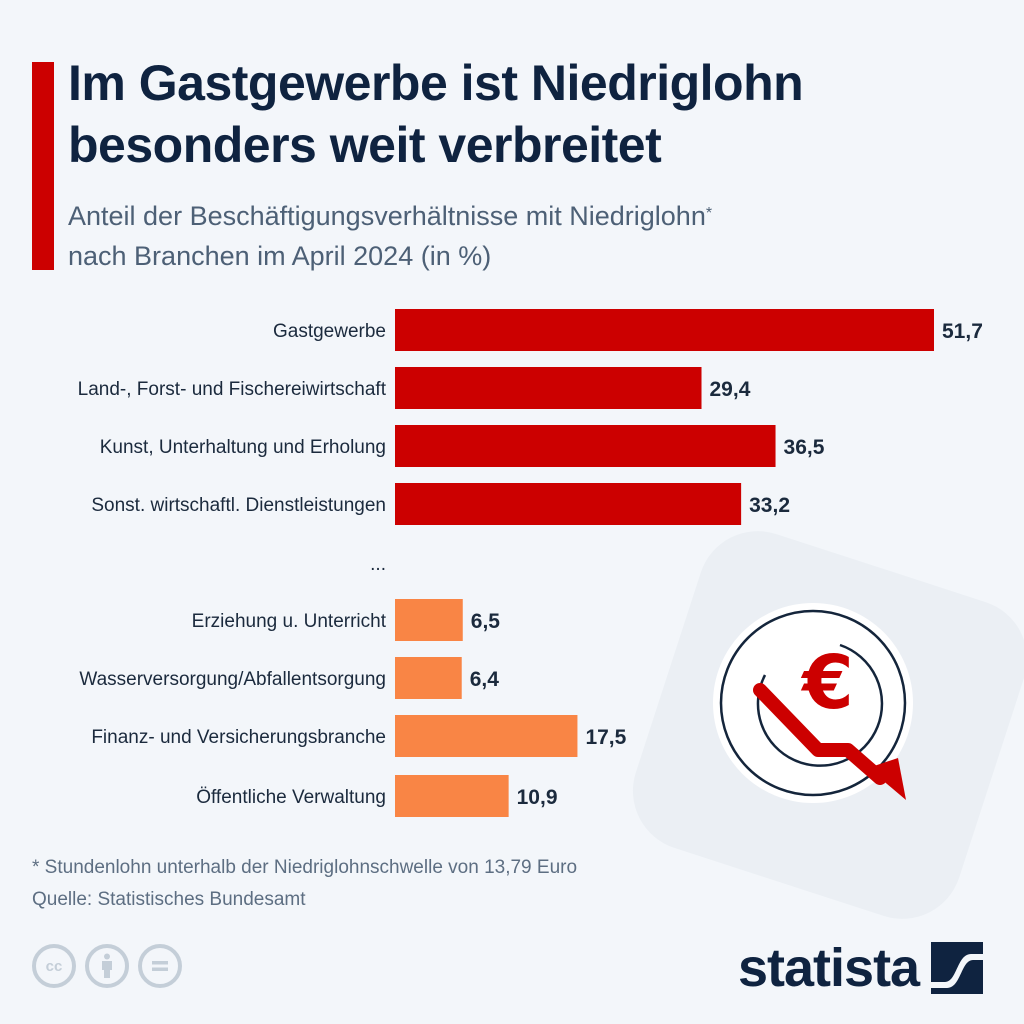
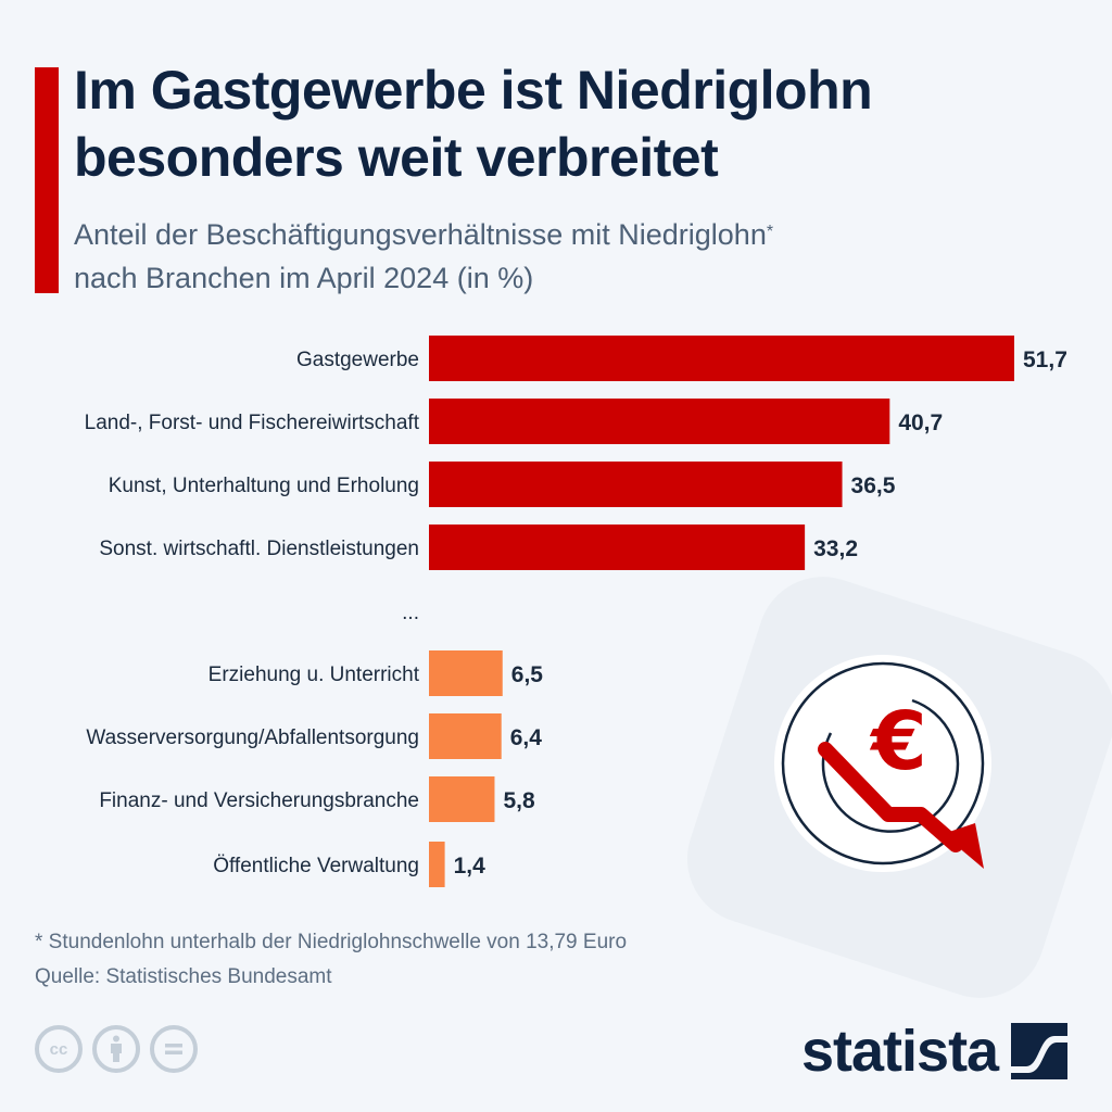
Land-, Forst- und Fischereiwirtschaft: 29,4 -> 40,7
Finanz- und Versicherungsbranche: 17,5 -> 5,8
Öffentliche Verwaltung: 10,9 -> 1,4
